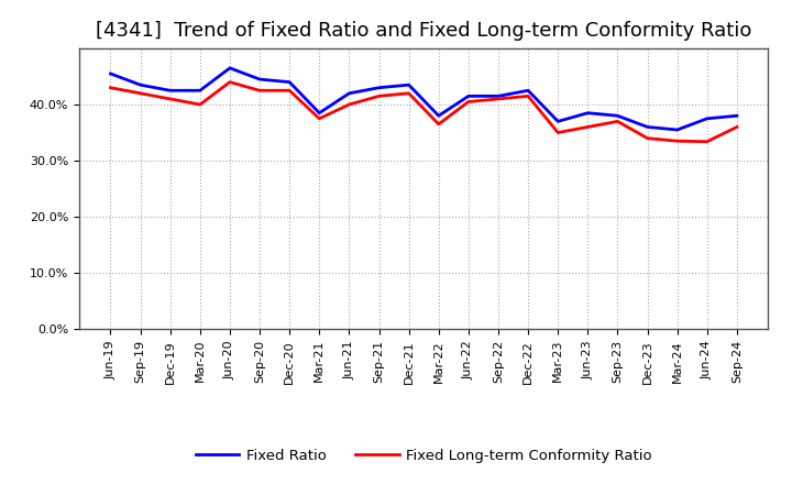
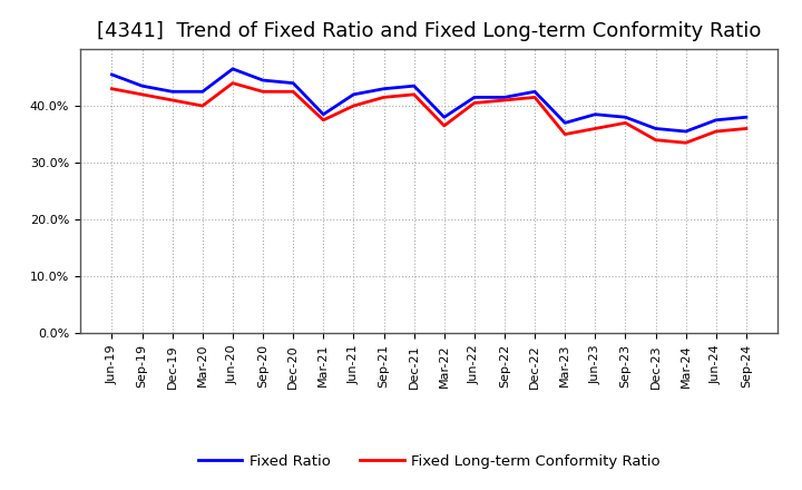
Fixed Long-term Conformity Ratio/Jun-24: 33.4% -> 35.5%
